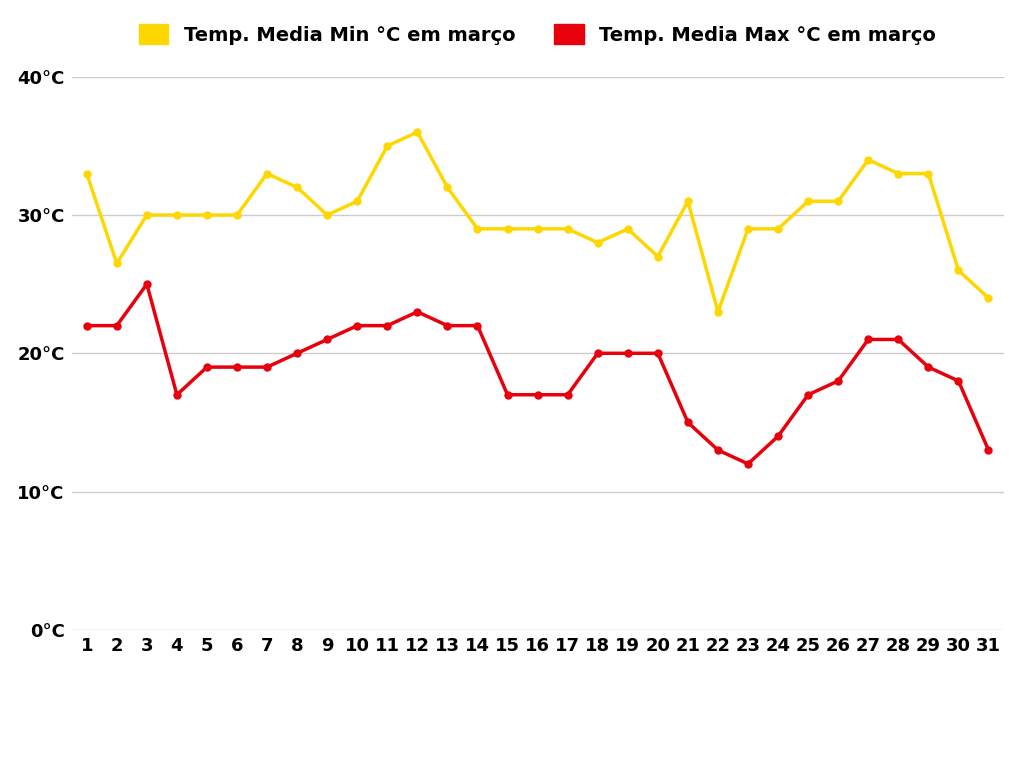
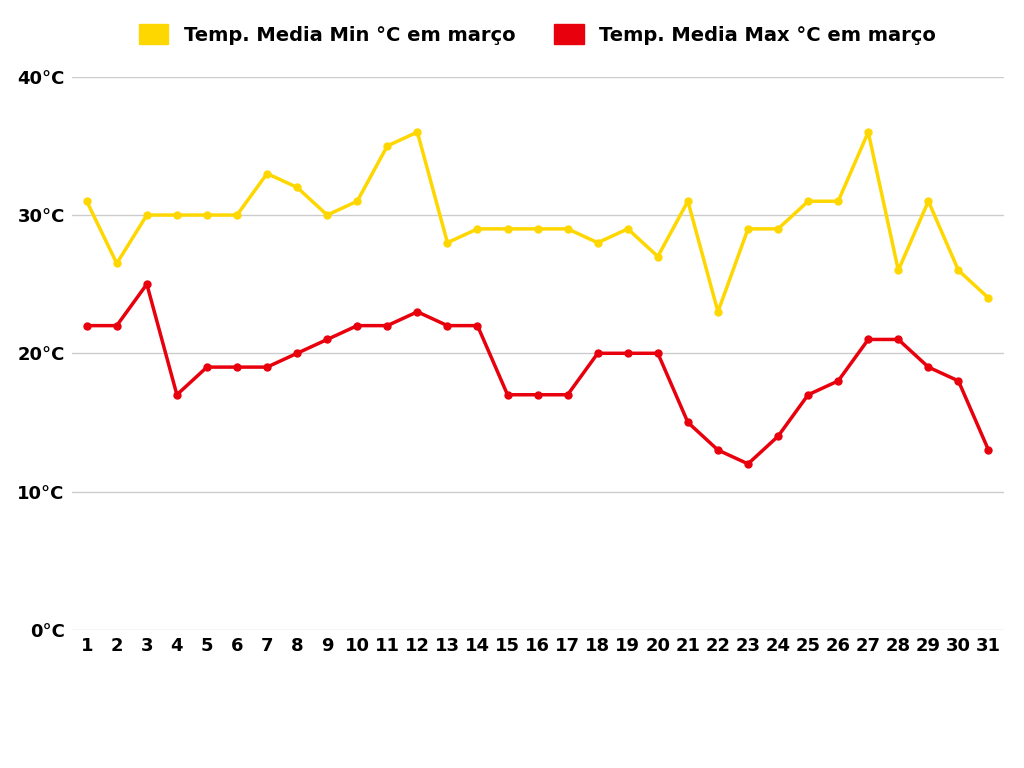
Temp. Media Min °C em março/1: 33.0°C -> 31.0°C
Temp. Media Min °C em março/13: 32.0°C -> 28.0°C
Temp. Media Min °C em março/27: 34.0°C -> 36.0°C
Temp. Media Min °C em março/28: 33.0°C -> 26.0°C
Temp. Media Min °C em março/29: 33.0°C -> 31.0°C
